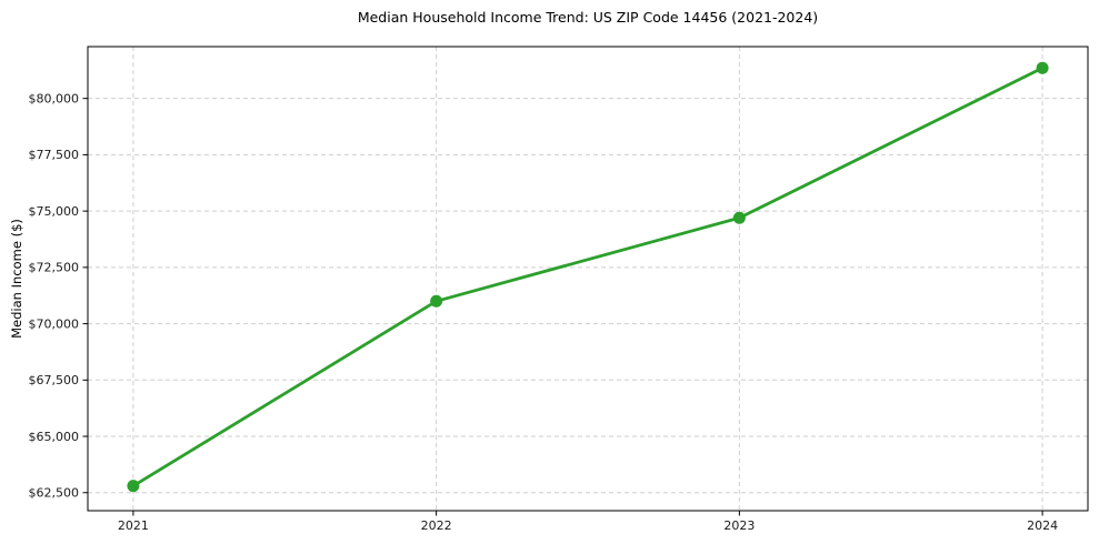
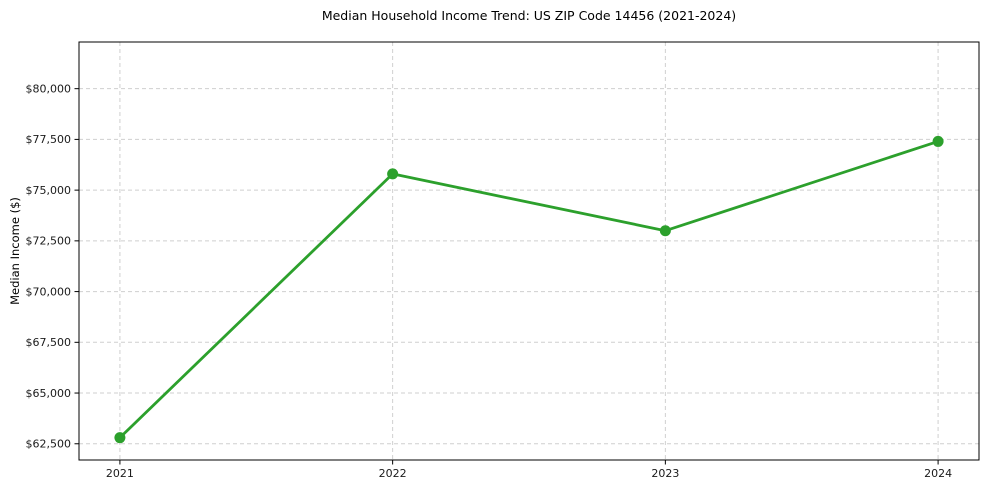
2022: $71000 -> $75800
2023: $74700 -> $73000
2024: $81400 -> $77400
